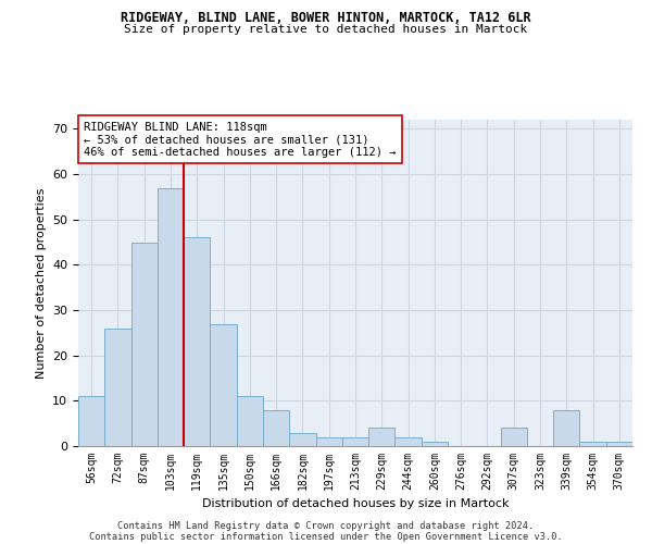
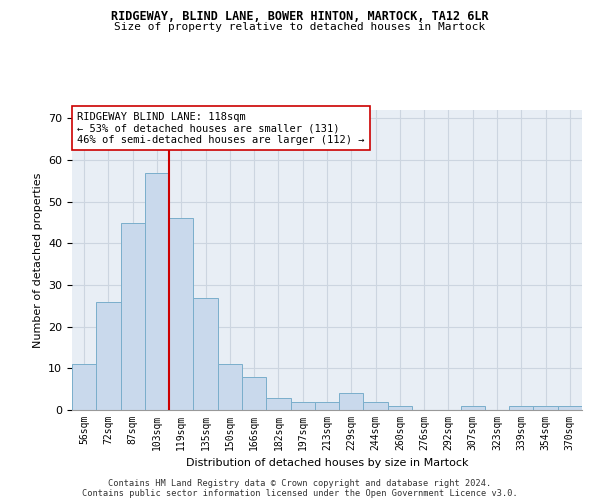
307sqm: 4 -> 1
339sqm: 8 -> 1
